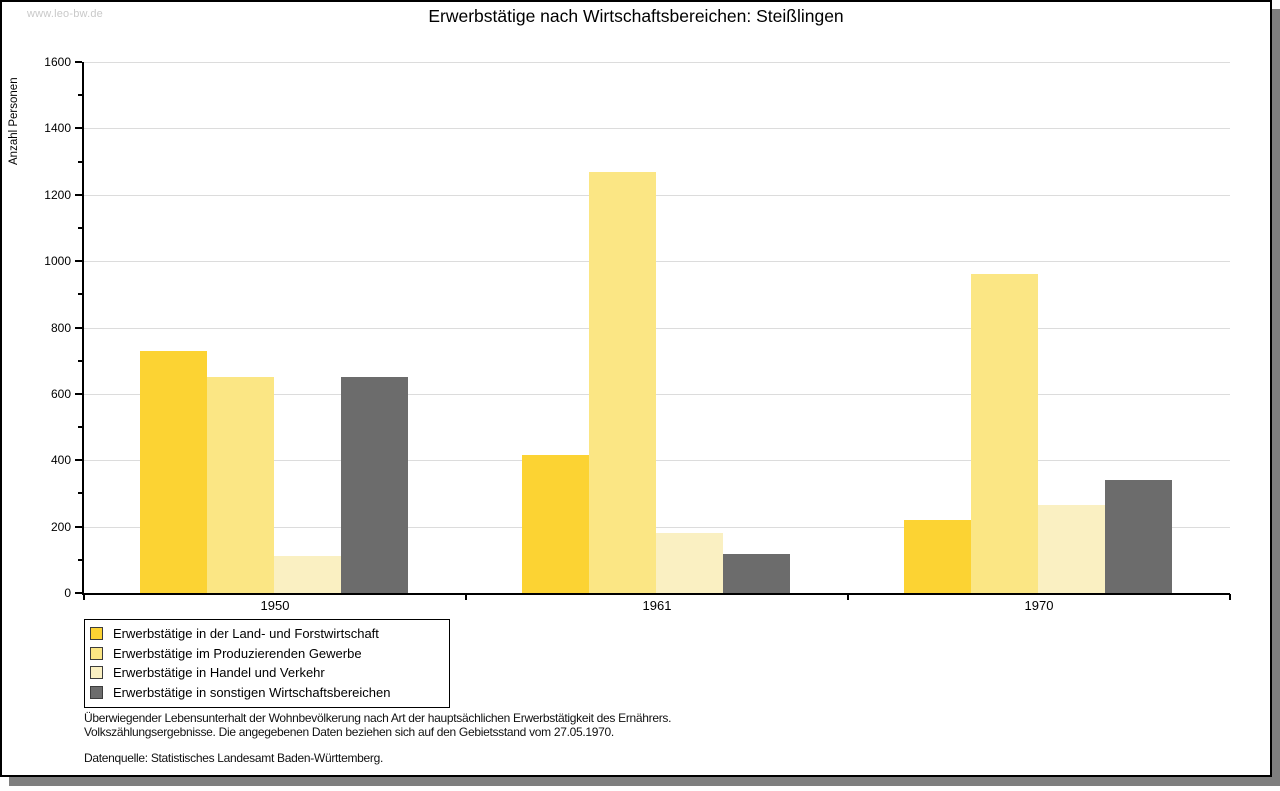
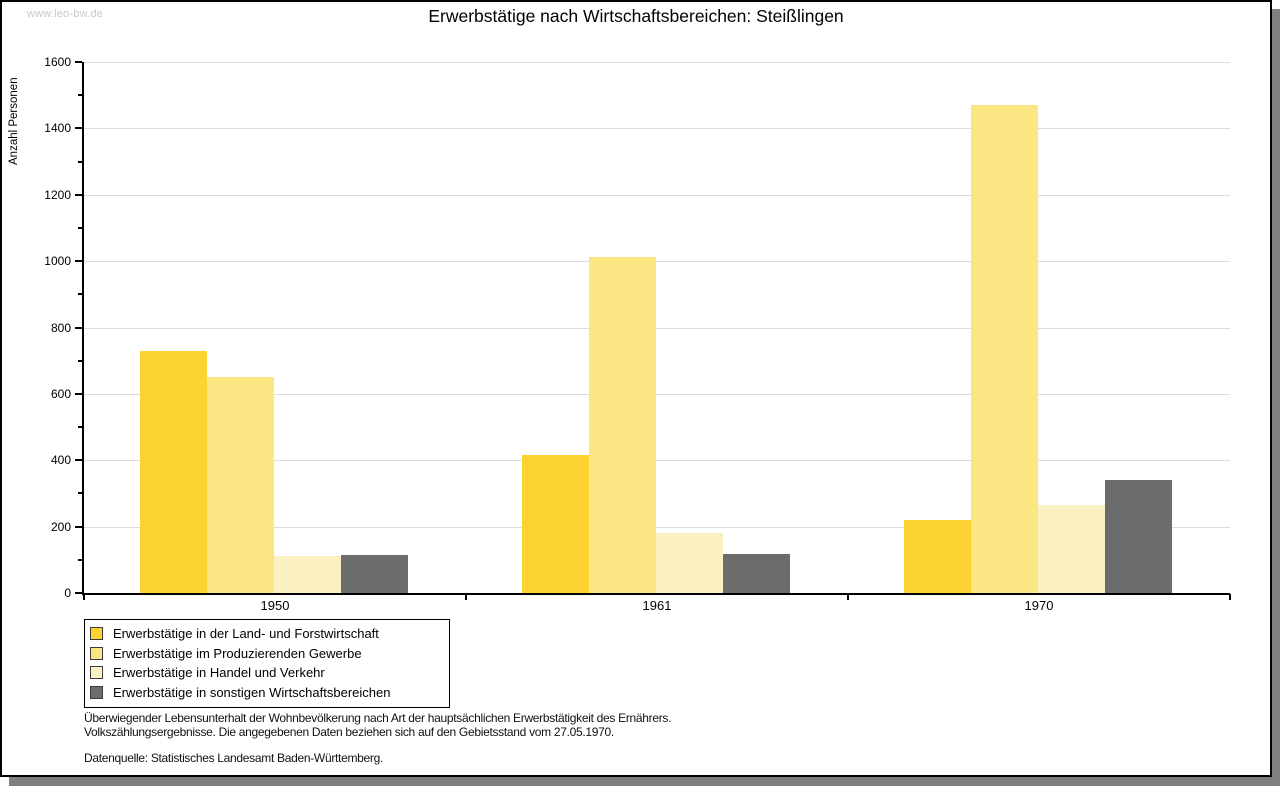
Erwerbstätige in sonstigen Wirtschaftsbereichen/1950: 650 -> 110
Erwerbstätige im Produzierenden Gewerbe/1961: 1270 -> 1010
Erwerbstätige im Produzierenden Gewerbe/1970: 960 -> 1470
